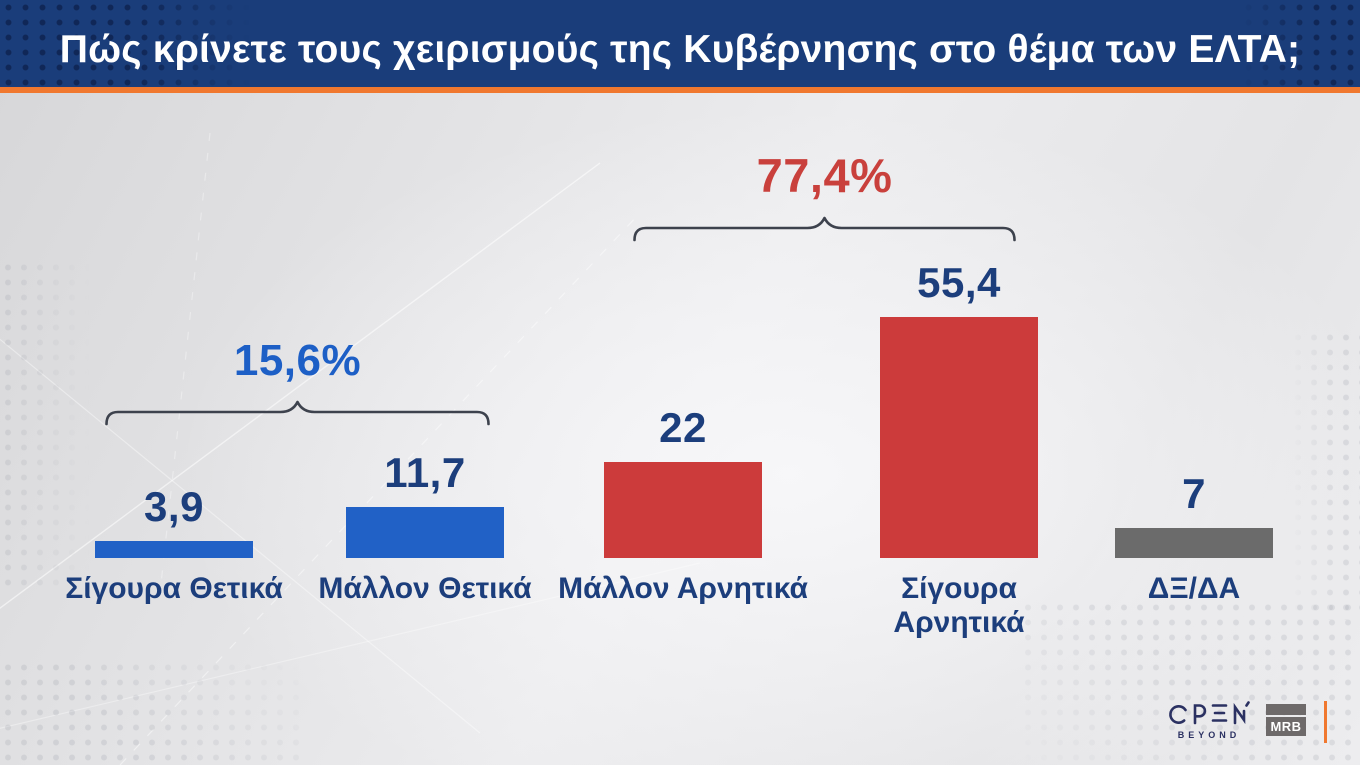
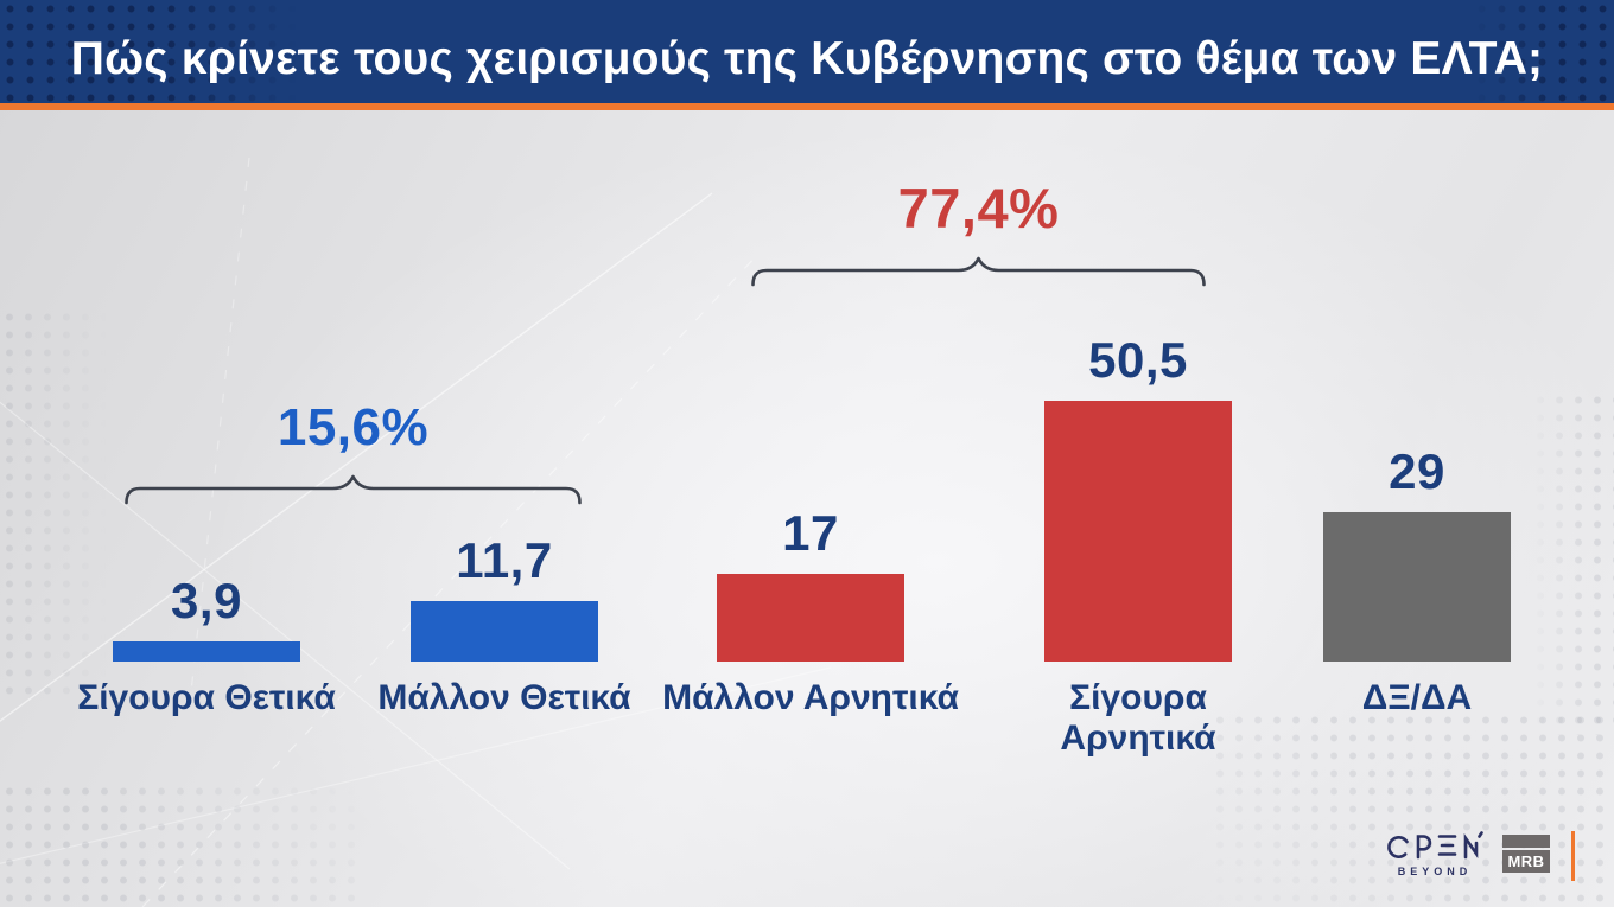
Μάλλον Αρνητικά: 22 -> 17
Σίγουρα Αρνητικά: 55,4 -> 50,5
ΔΞ/ΔΑ: 7 -> 29
